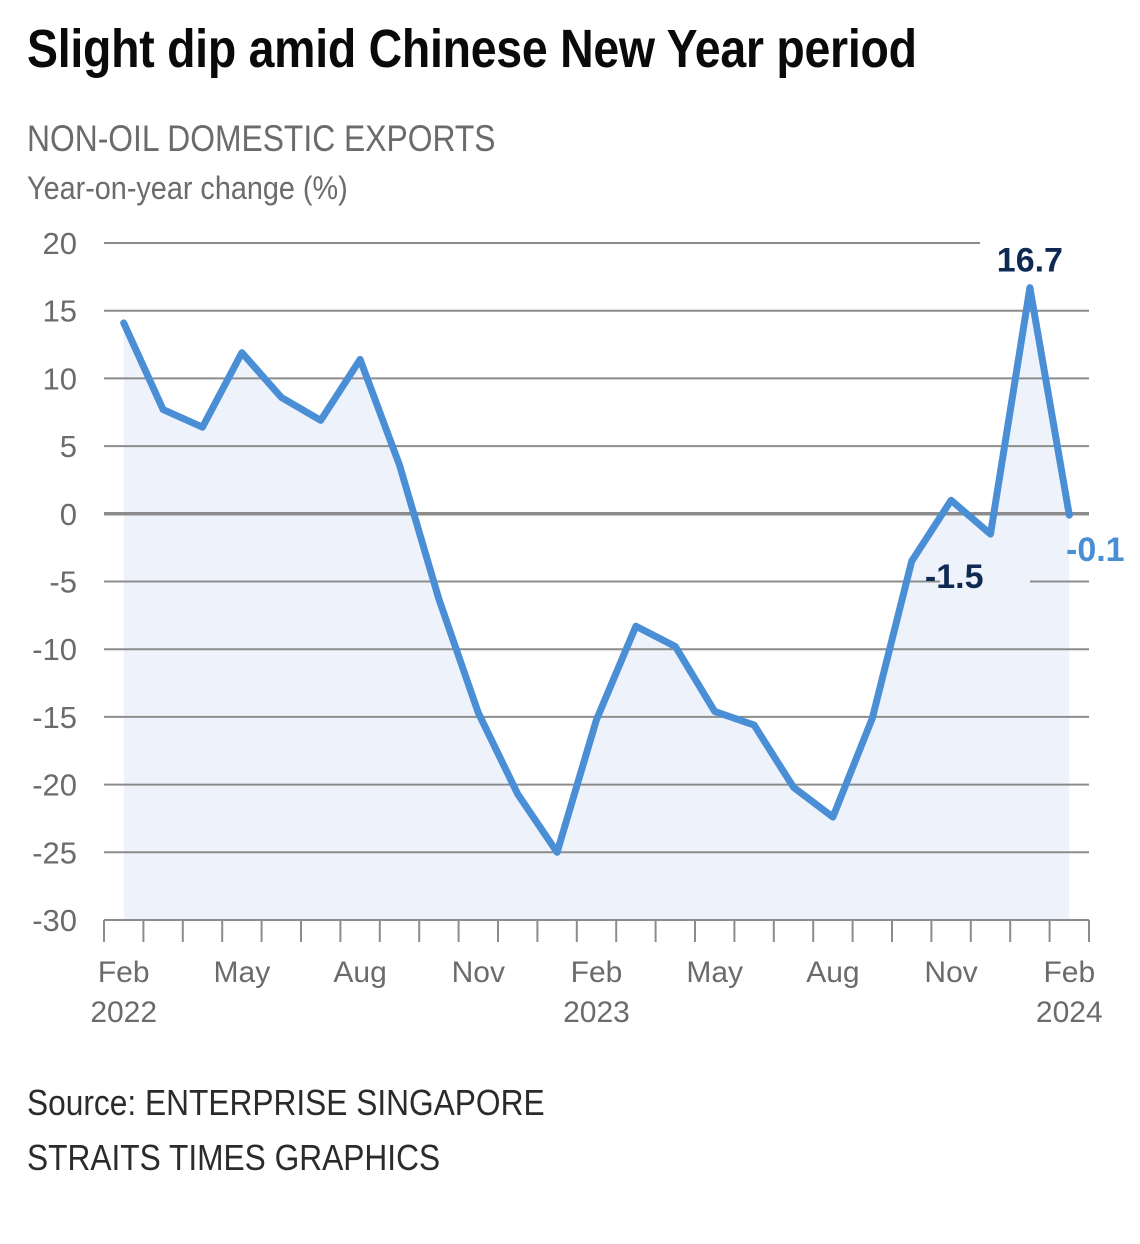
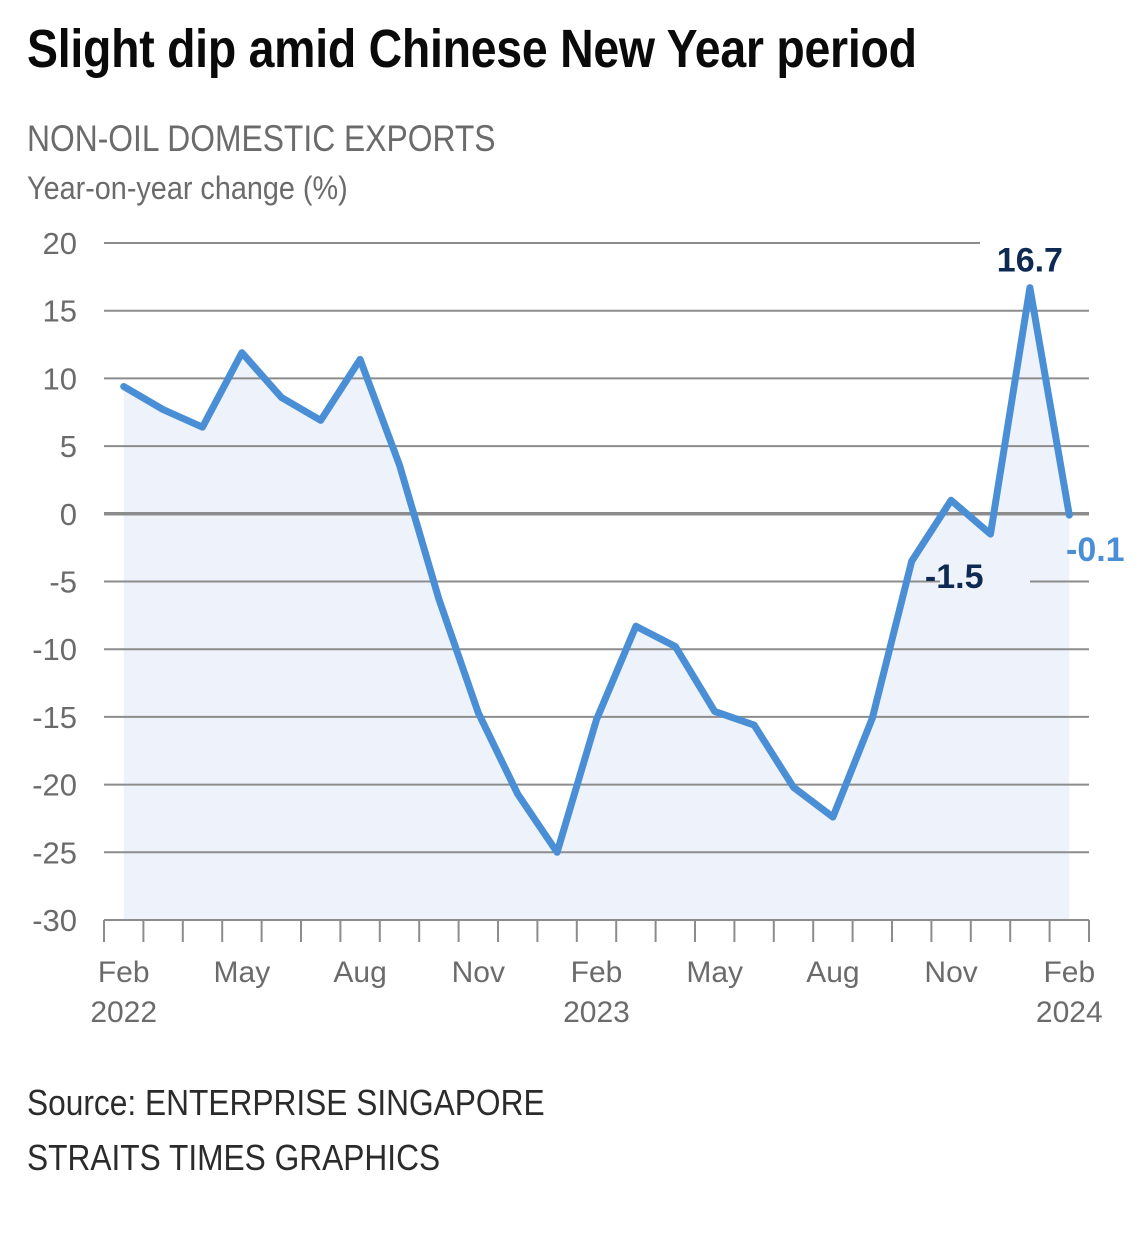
Feb 2022: 14.1 -> 9.4
